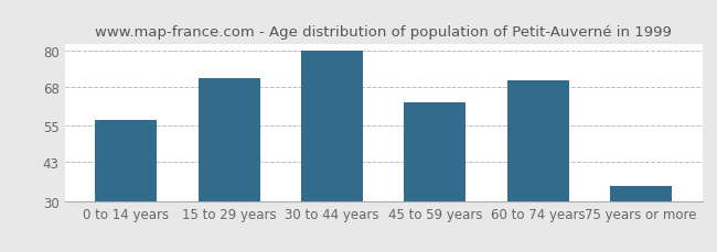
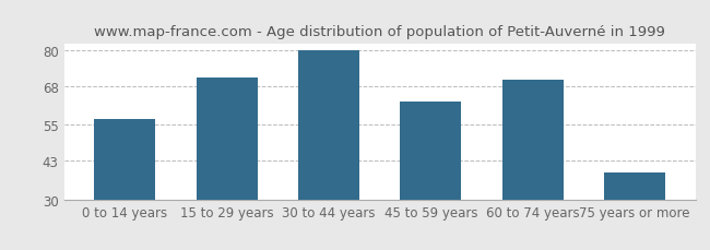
75 years or more: 35 -> 39
